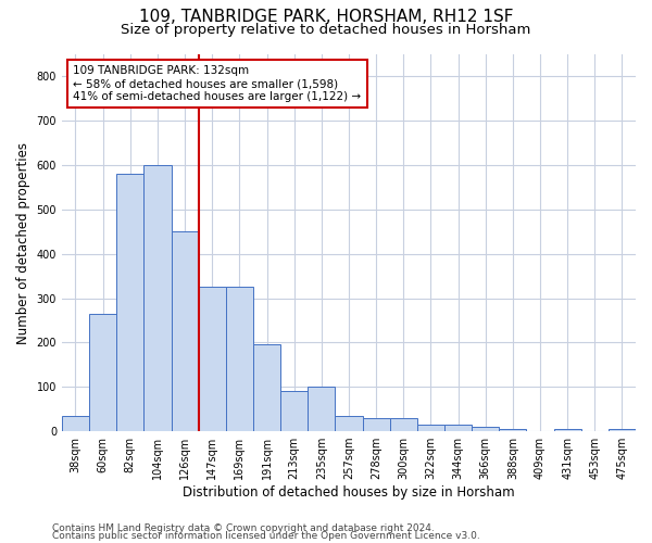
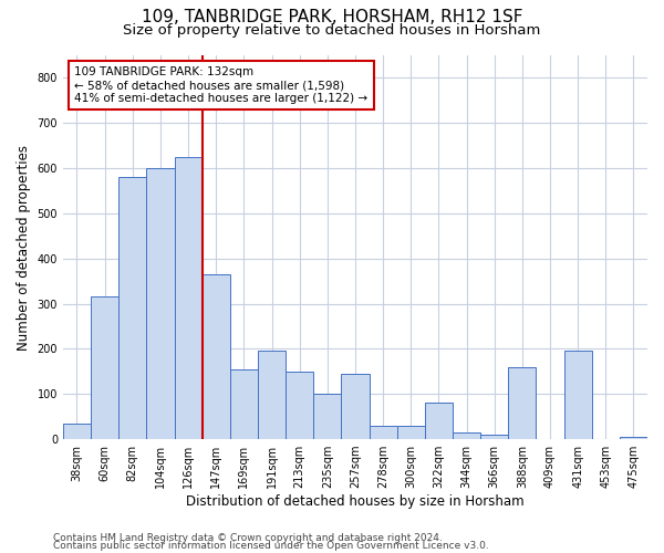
60sqm: 265 -> 315
126sqm: 450 -> 625
147sqm: 325 -> 365
169sqm: 325 -> 155
213sqm: 90 -> 150
257sqm: 35 -> 145
322sqm: 15 -> 80
388sqm: 5 -> 160
431sqm: 5 -> 195
